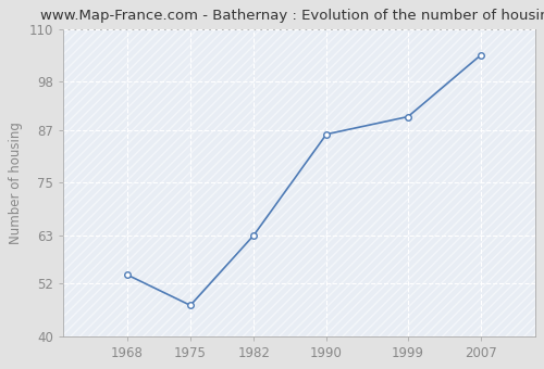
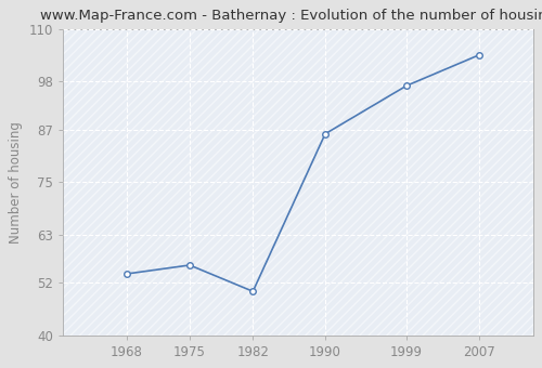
1975: 47 -> 56
1982: 63 -> 50
1999: 90 -> 97
